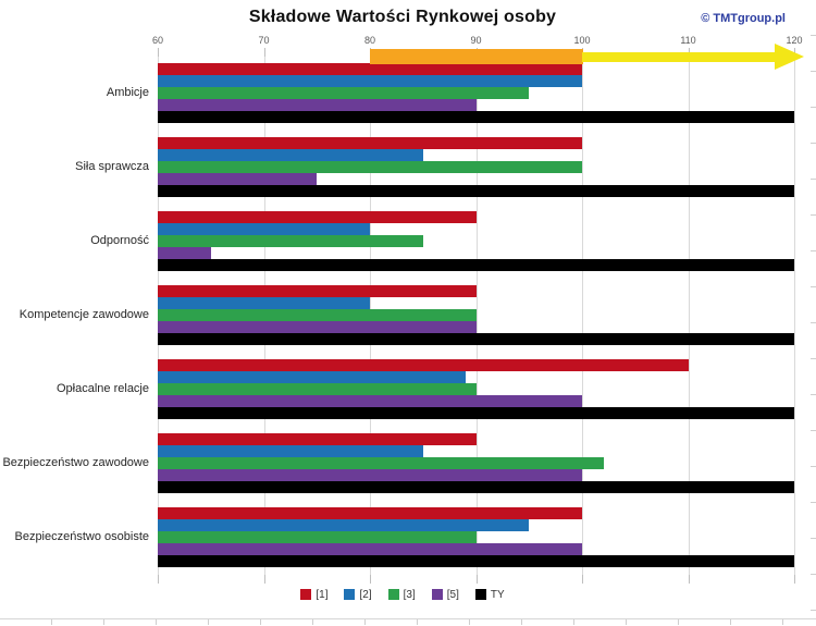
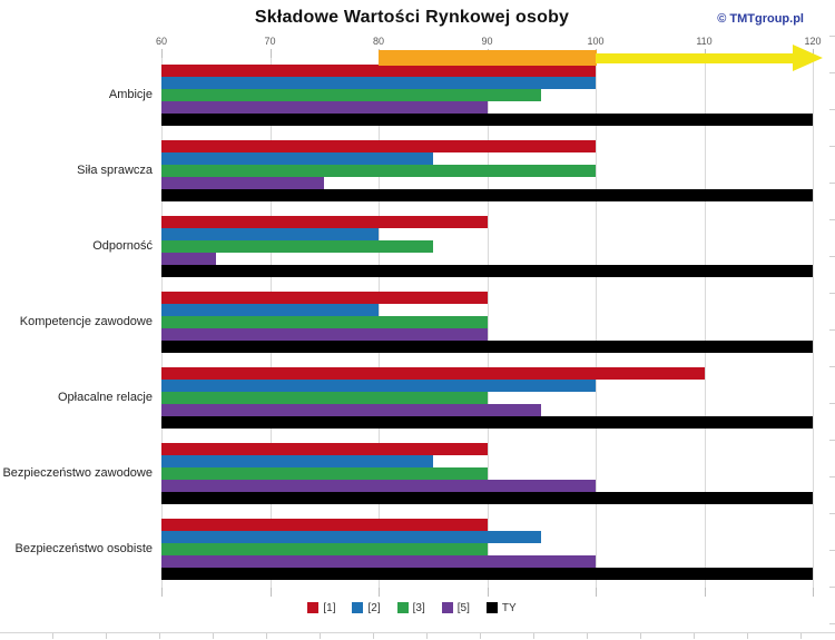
[2]/Opłacalne relacje: 89 -> 100
[5]/Opłacalne relacje: 100 -> 95
[3]/Bezpieczeństwo zawodowe: 102 -> 90
[1]/Bezpieczeństwo osobiste: 100 -> 90
